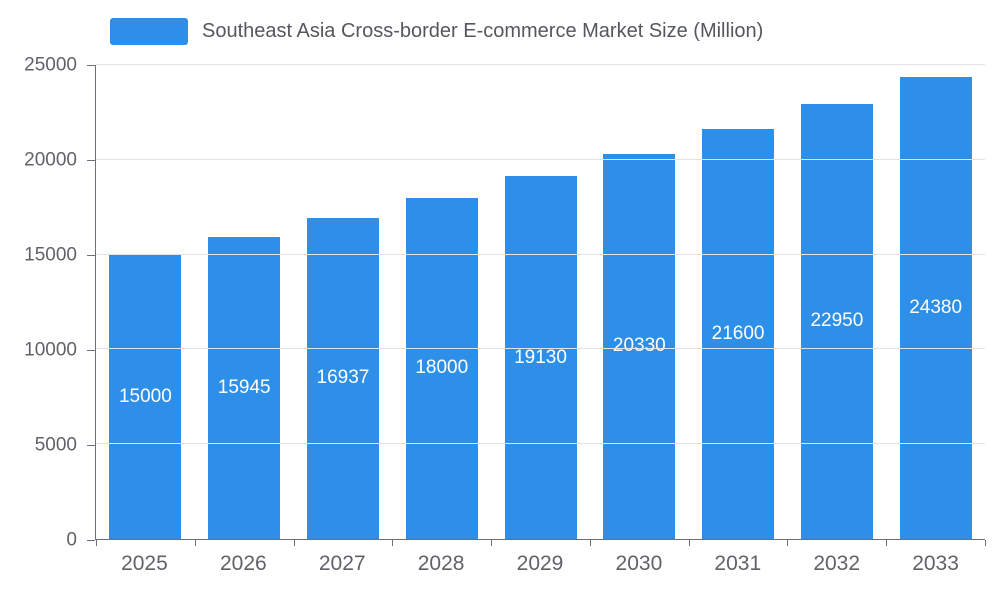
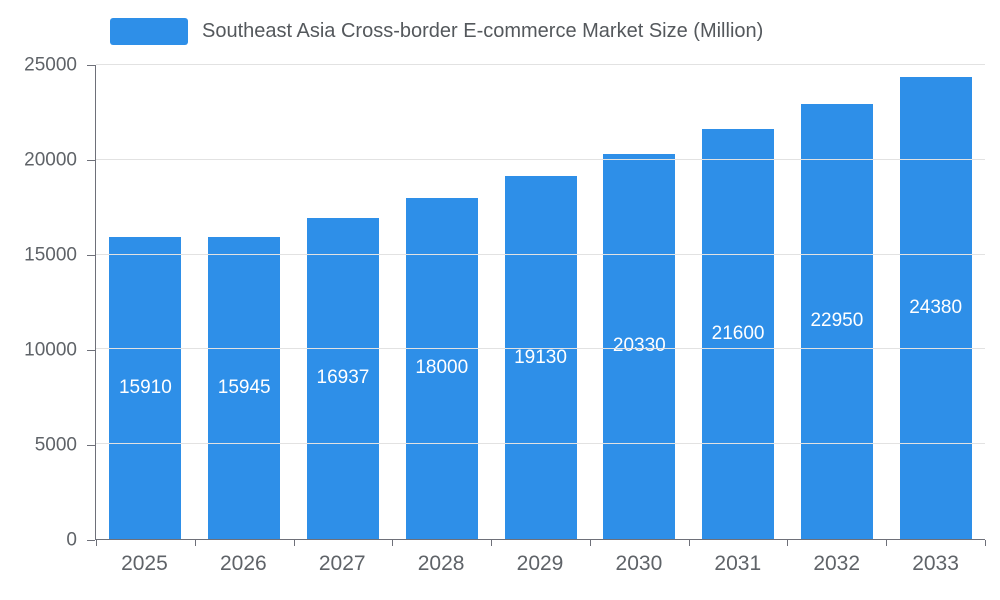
2025: 15000 -> 15910
